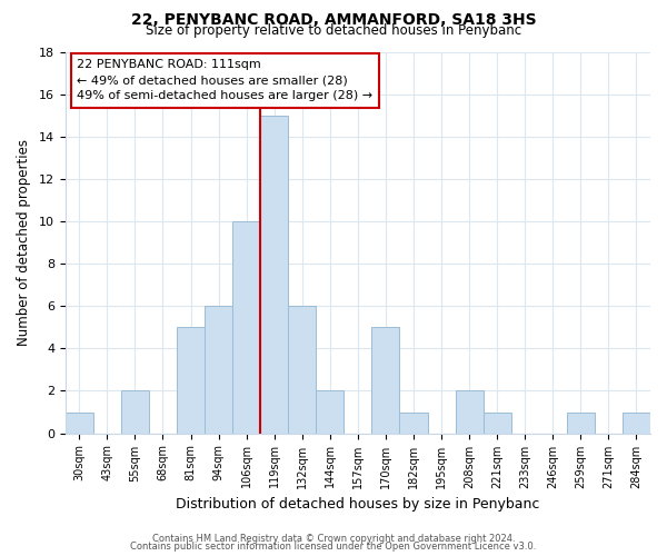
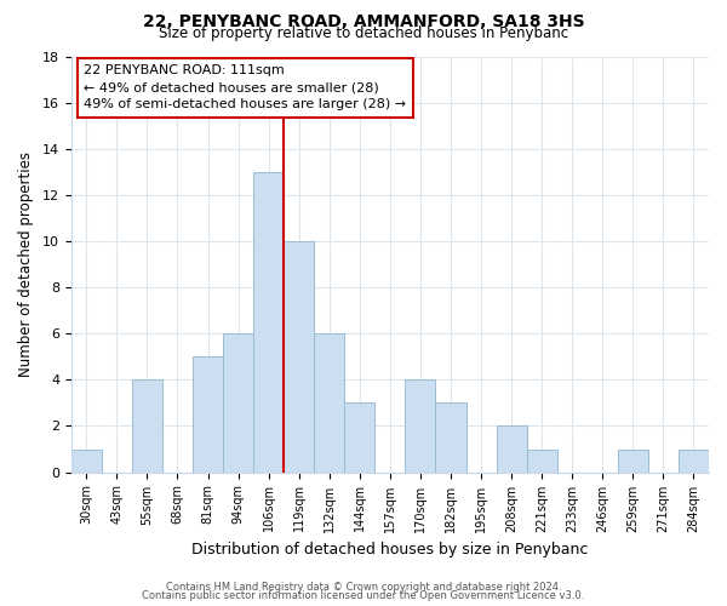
55sqm: 2 -> 4
106sqm: 10 -> 13
119sqm: 15 -> 10
144sqm: 2 -> 3
170sqm: 5 -> 4
182sqm: 1 -> 3
